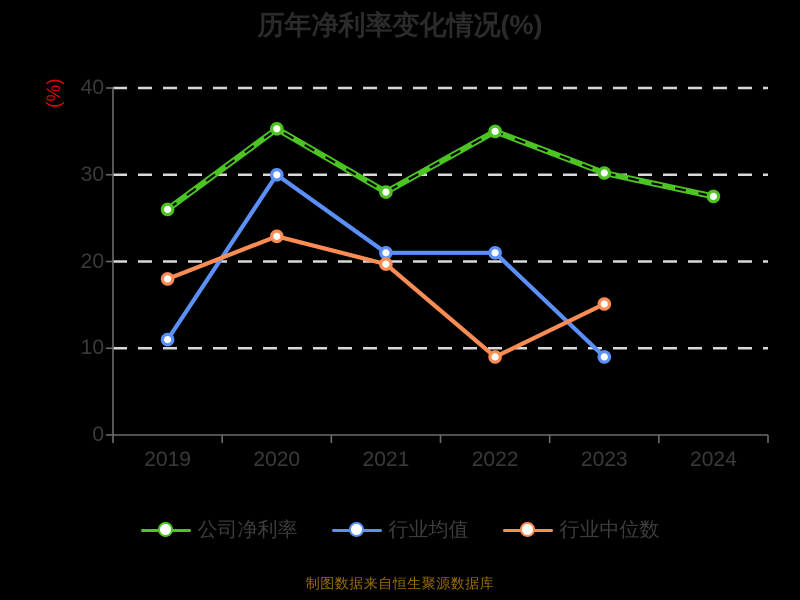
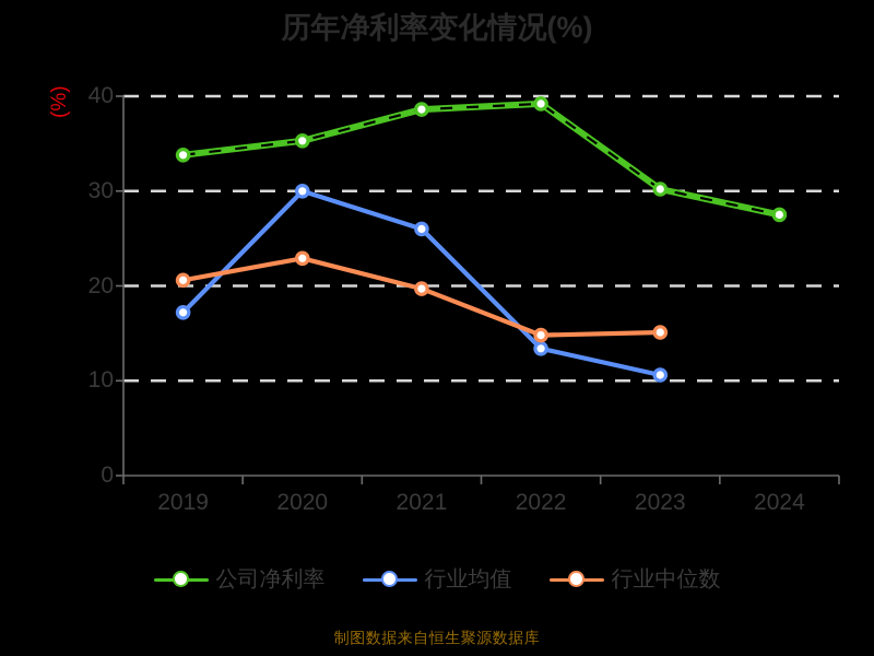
公司净利率/2019: 26 -> 34
行业均值/2019: 11 -> 17
行业中位数/2019: 18 -> 21
公司净利率/2021: 28 -> 39
行业均值/2021: 21 -> 26
公司净利率/2022: 35 -> 39
行业均值/2022: 21 -> 13
行业中位数/2022: 9 -> 15
行业均值/2023: 9 -> 11
